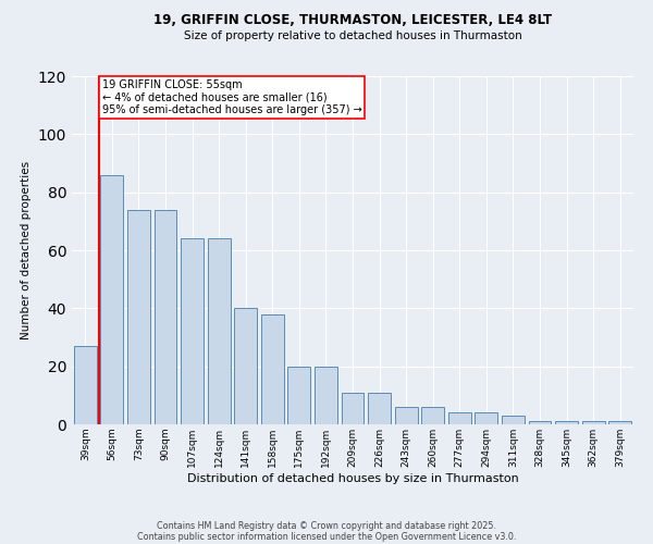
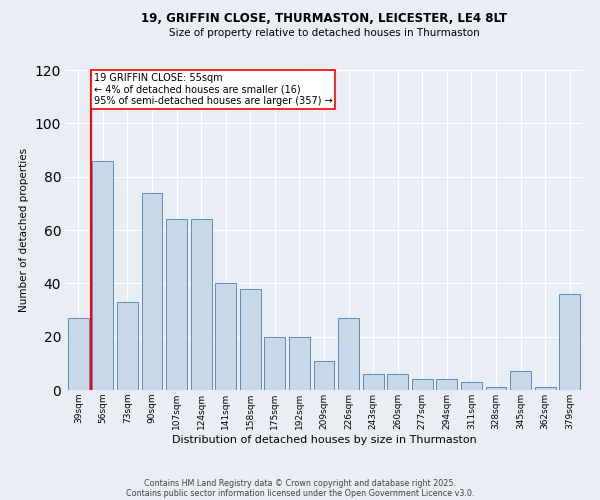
73sqm: 74 -> 33
226sqm: 11 -> 27
345sqm: 1 -> 7
379sqm: 1 -> 36
